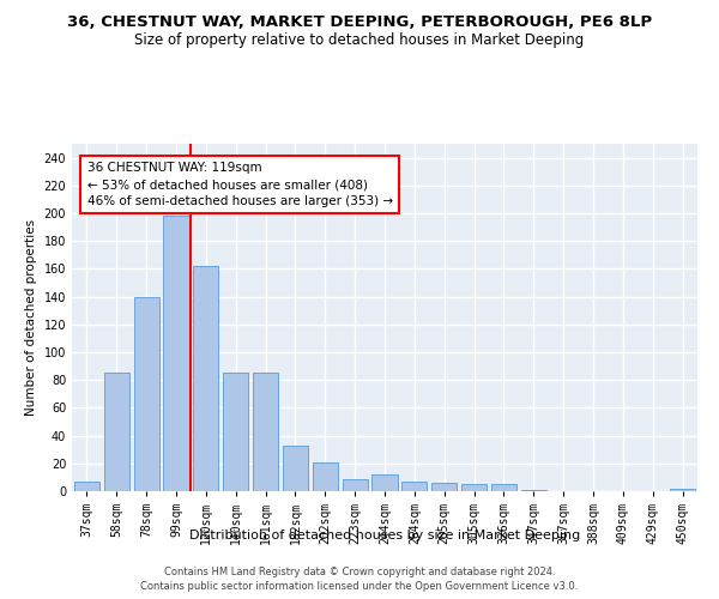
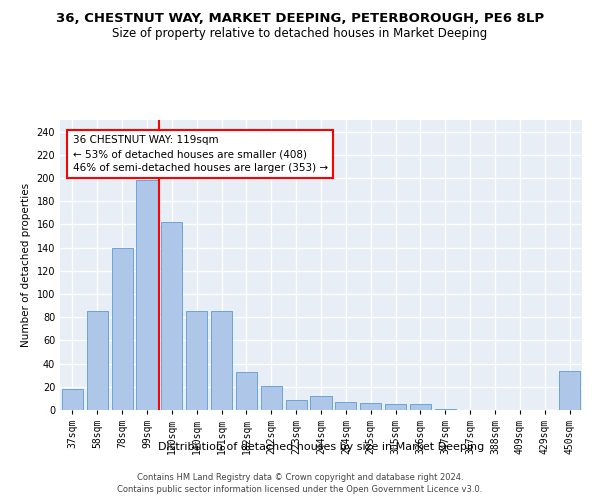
37sqm: 7 -> 18
450sqm: 2 -> 34
